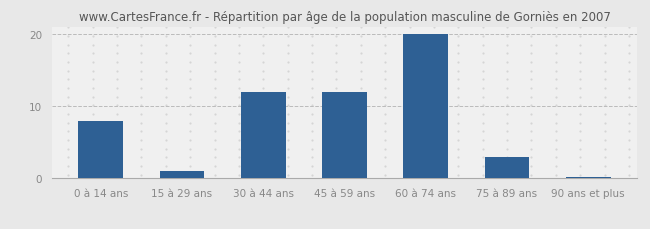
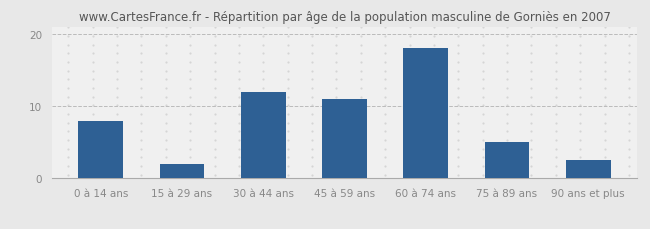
15 à 29 ans: 1.0 -> 2.0
45 à 59 ans: 12.0 -> 11.0
60 à 74 ans: 20.0 -> 18.0
75 à 89 ans: 3.0 -> 5.0
90 ans et plus: 0.2 -> 2.6
